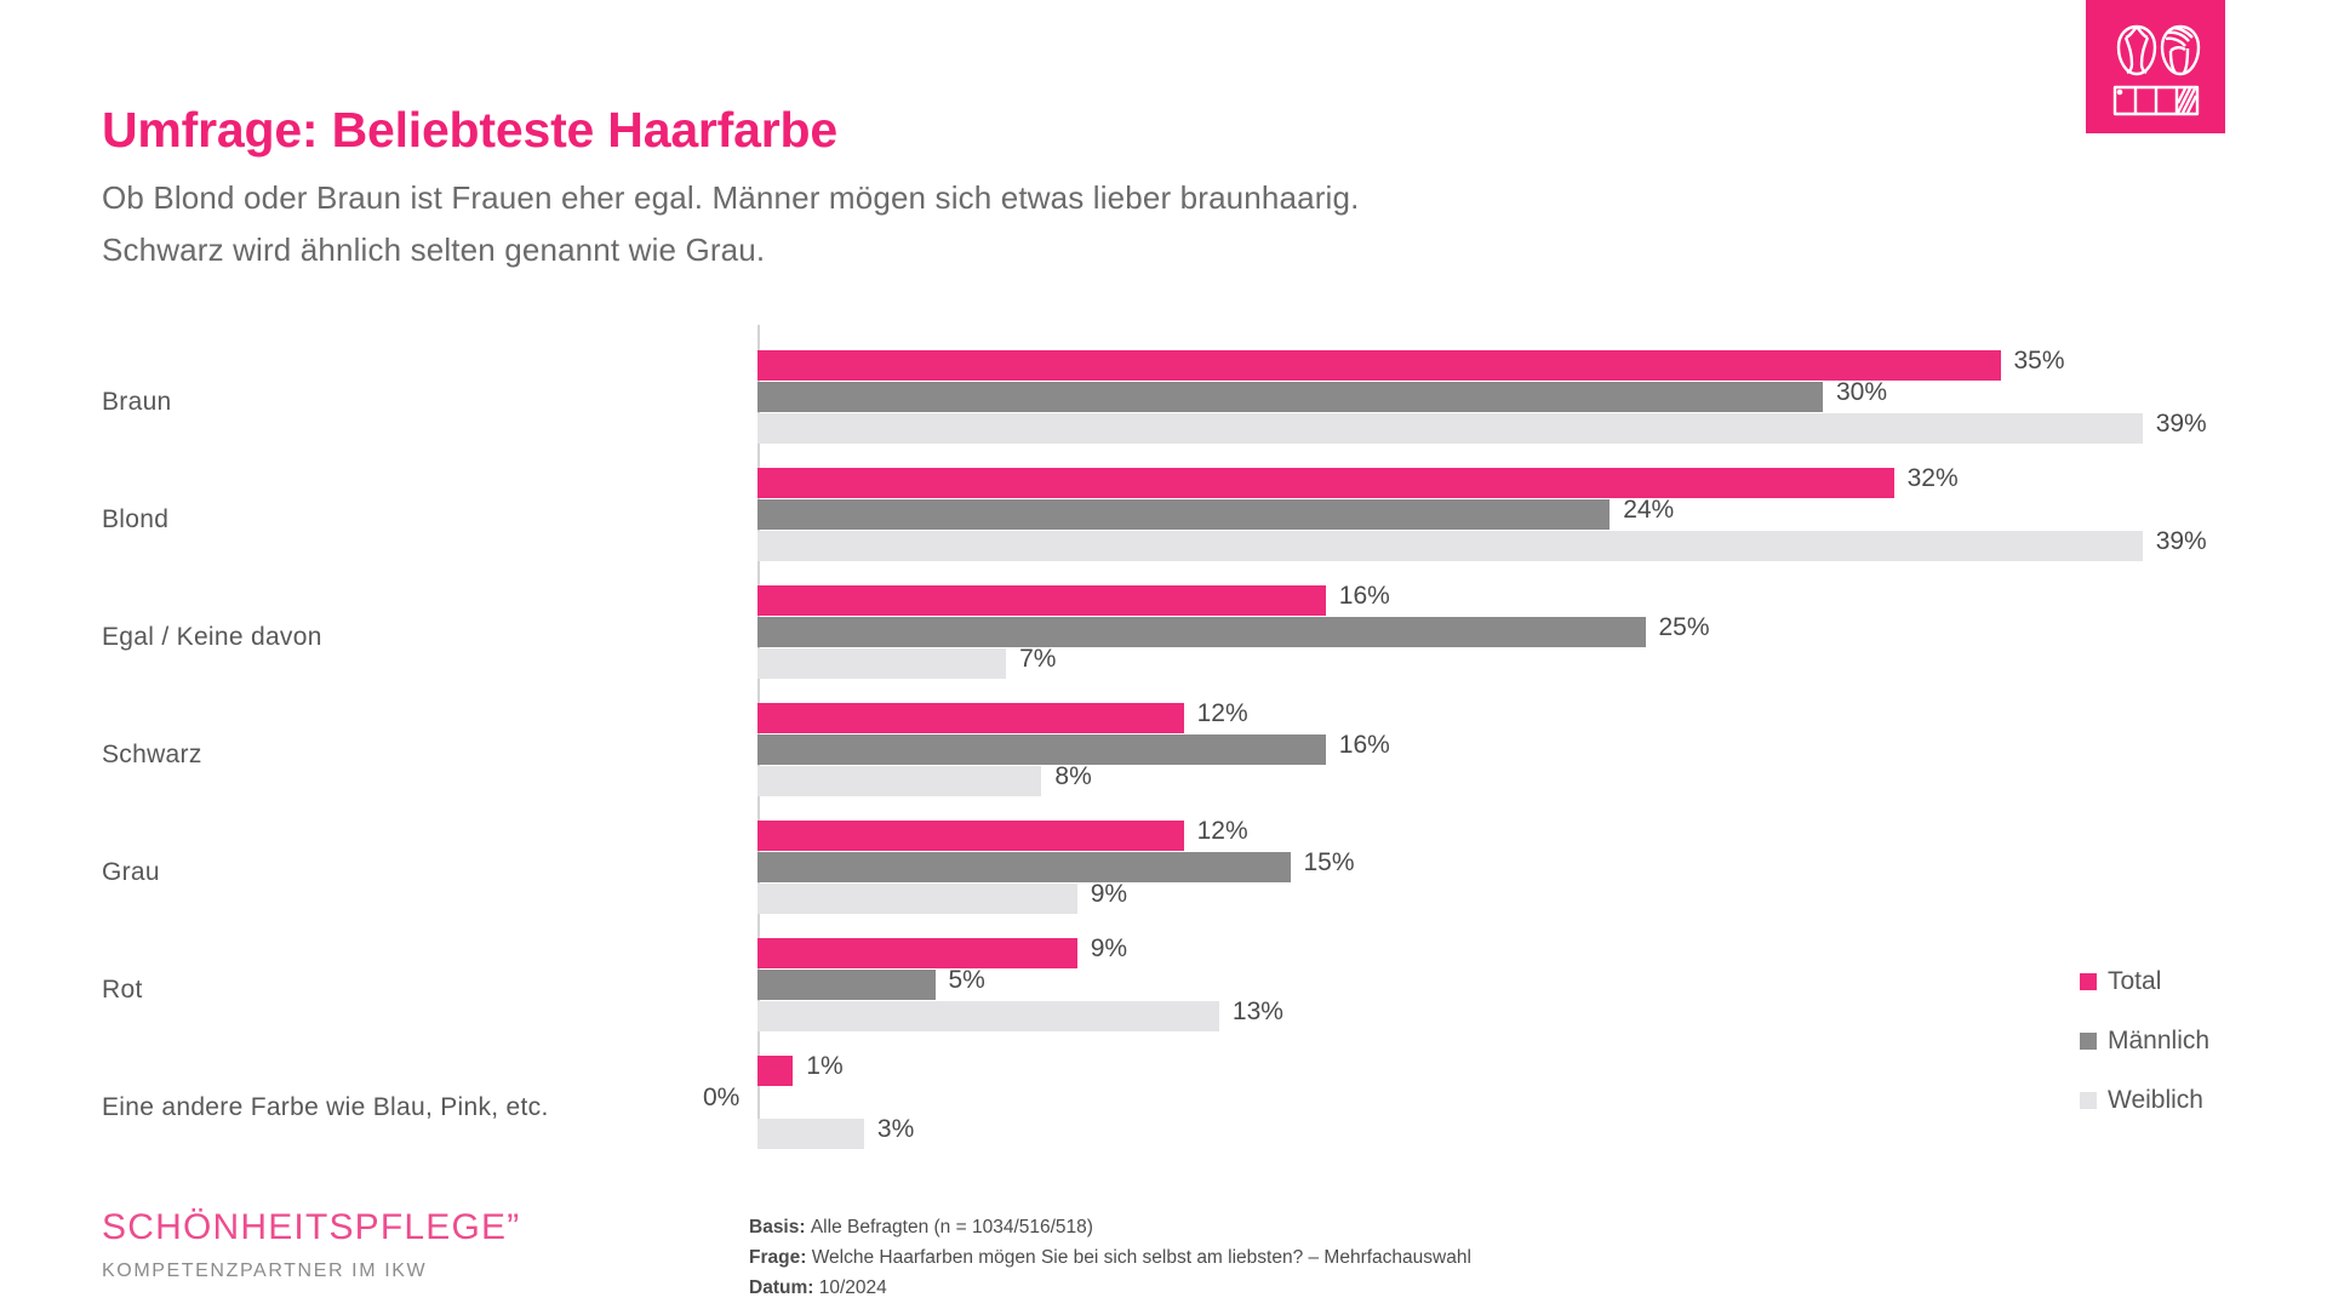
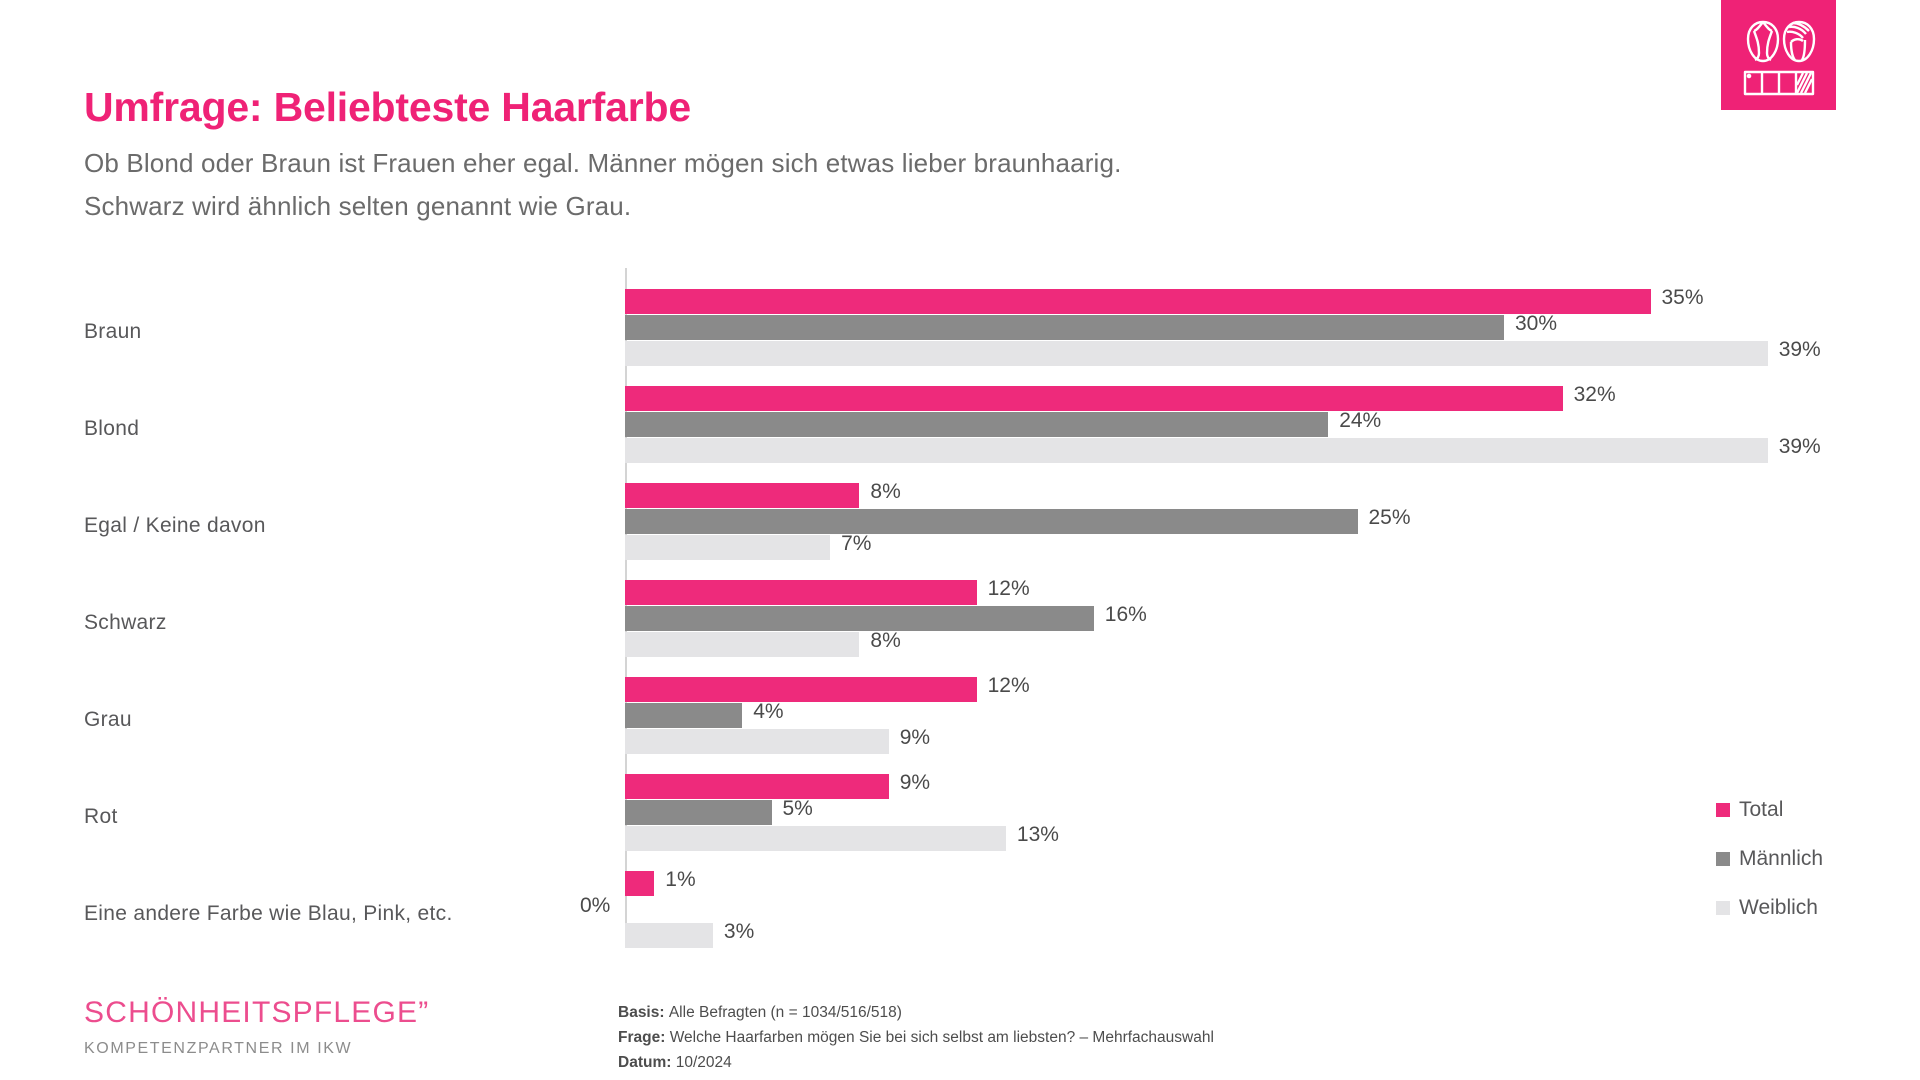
Total/Egal / Keine davon: 16% -> 8%
Männlich/Grau: 15% -> 4%
